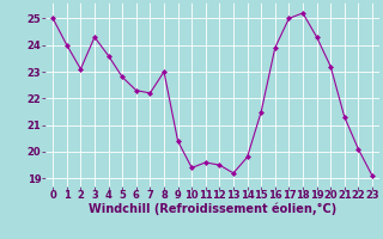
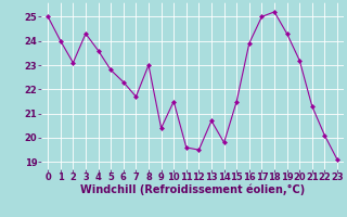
7: 22.2 -> 21.7
10: 19.4 -> 21.5
13: 19.2 -> 20.7
